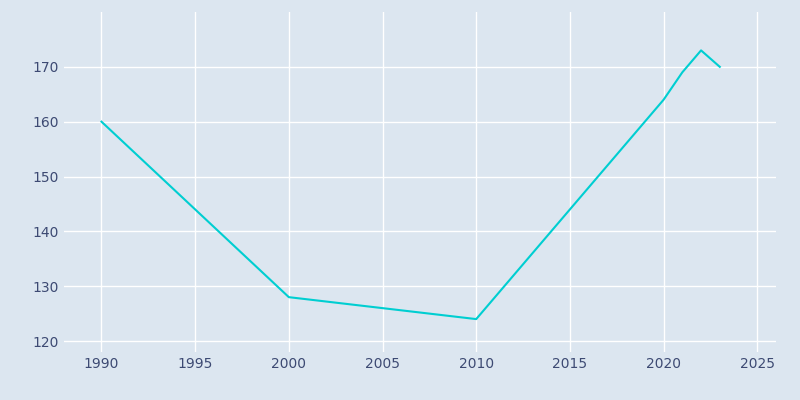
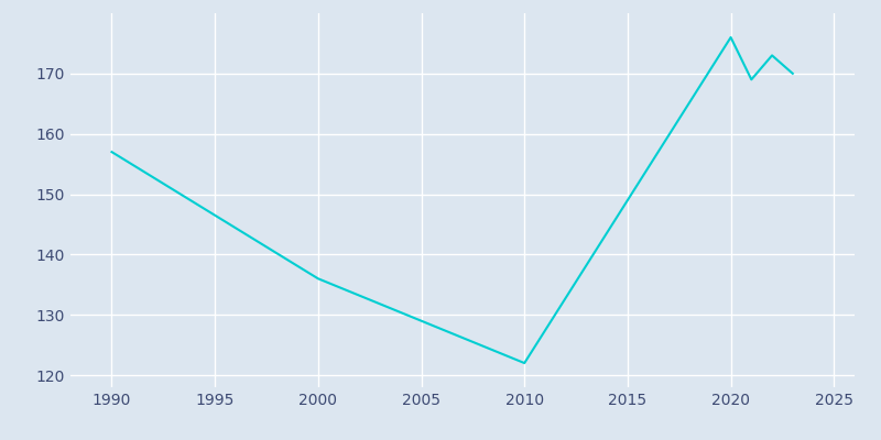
1990: 160 -> 157
2000: 128 -> 136
2010: 124 -> 122
2020: 164 -> 176
